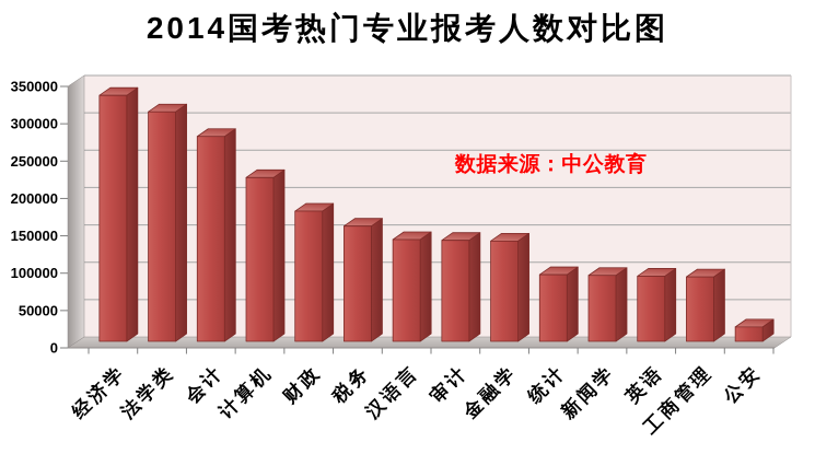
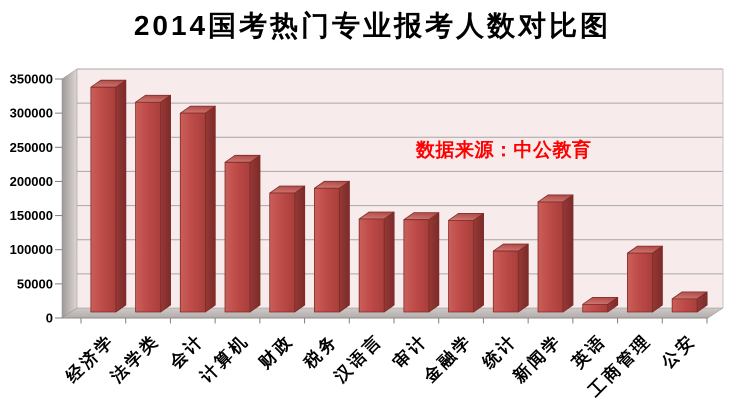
会计: 280000 -> 300000
税务: 160000 -> 190000
新闻学: 100000 -> 170000
英语: 100000 -> 20000
